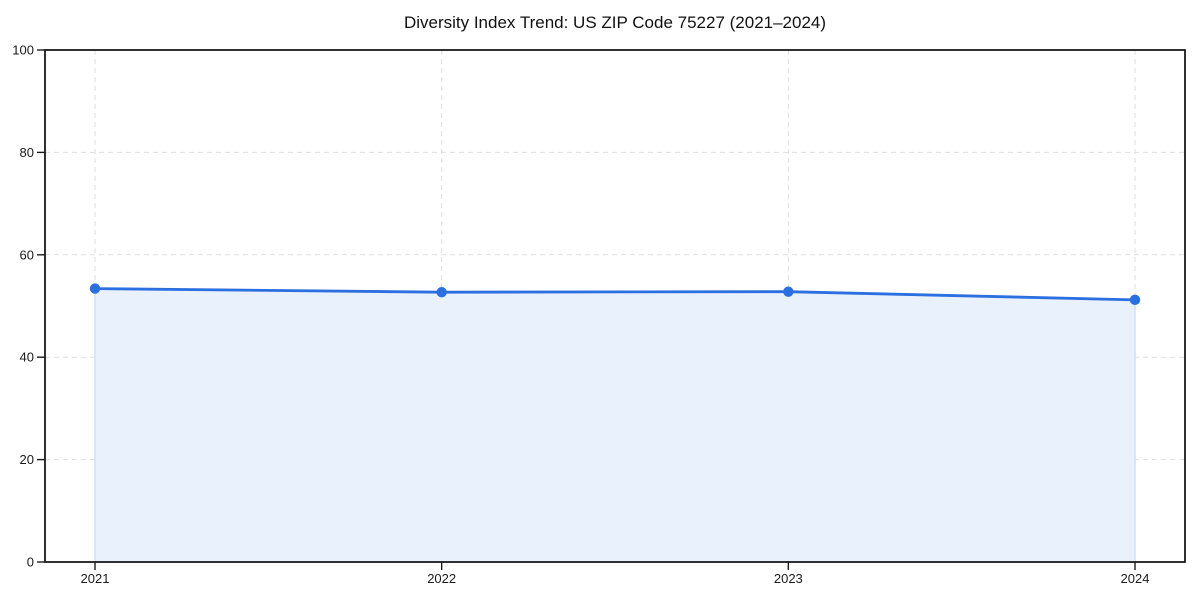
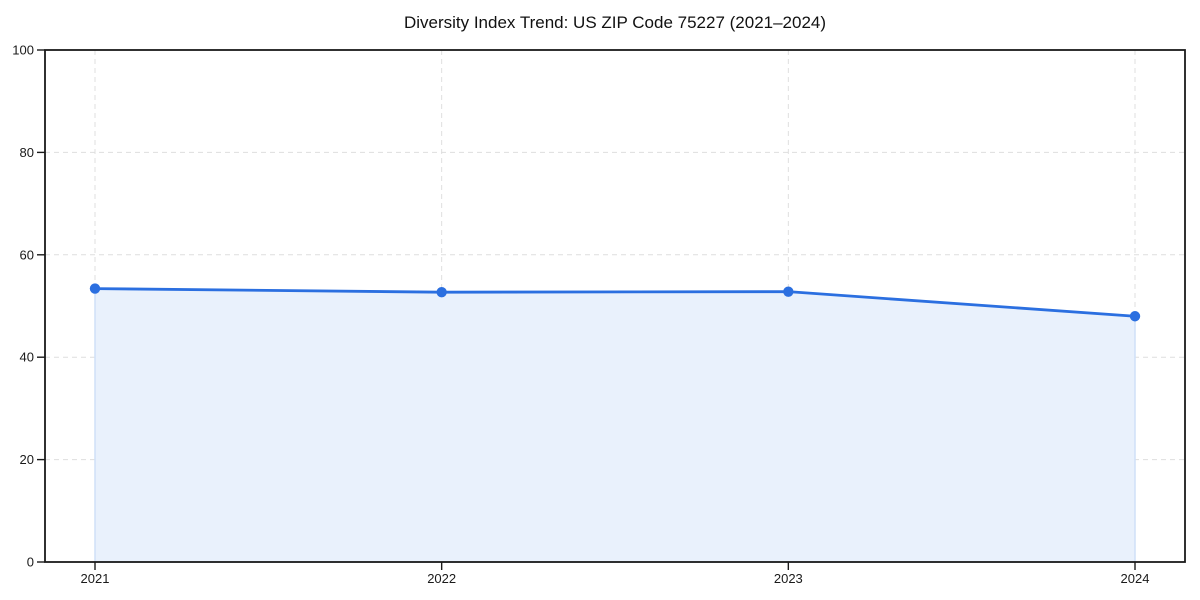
2024: 51 -> 48
